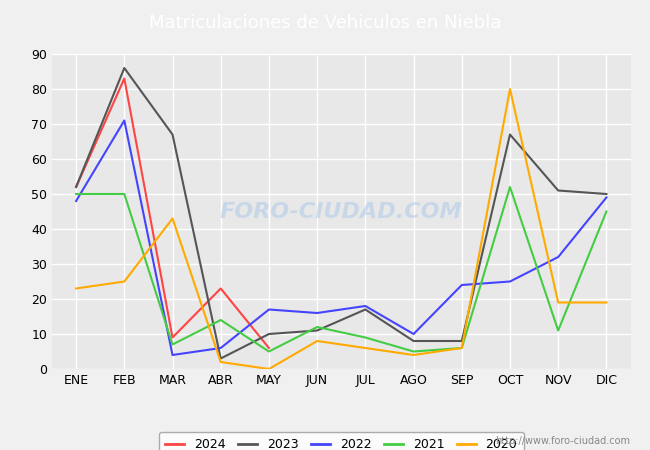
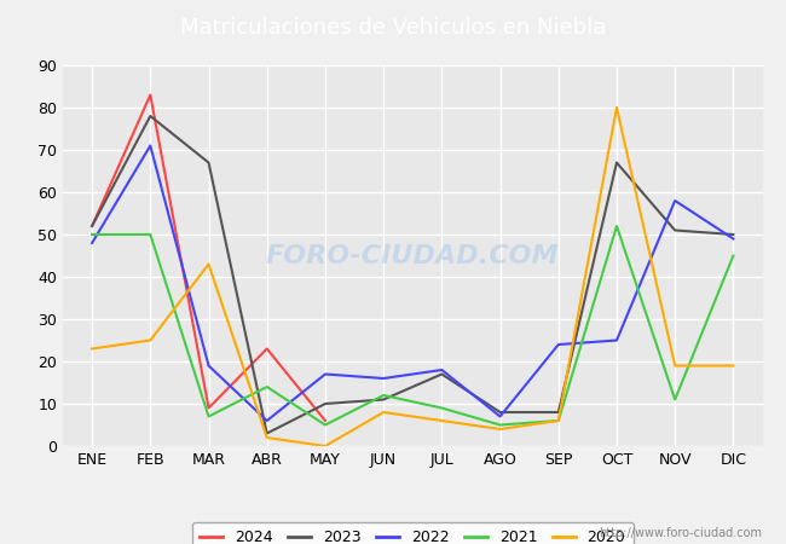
2023/FEB: 86 -> 78
2022/MAR: 4 -> 19
2022/AGO: 10 -> 7
2022/NOV: 32 -> 58
